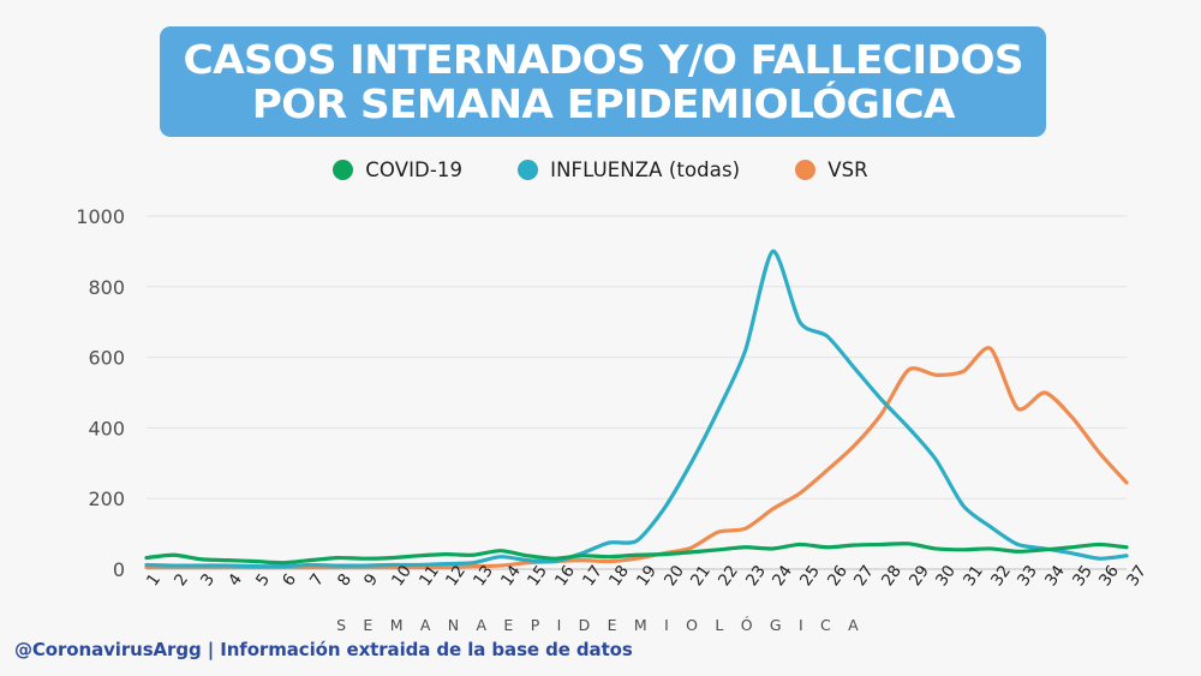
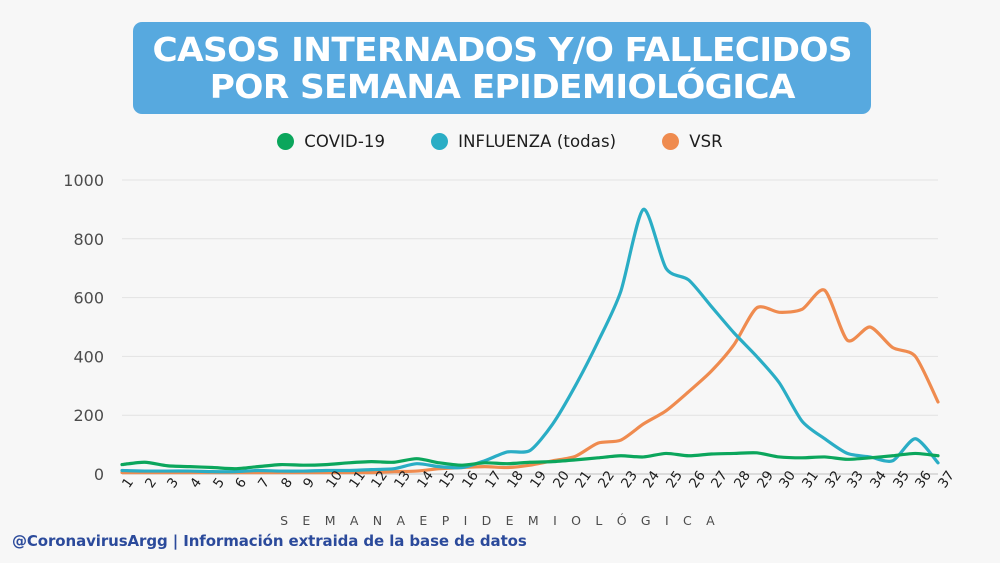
INFLUENZA (todas)/36: 30 -> 120
VSR/36: 330 -> 400
